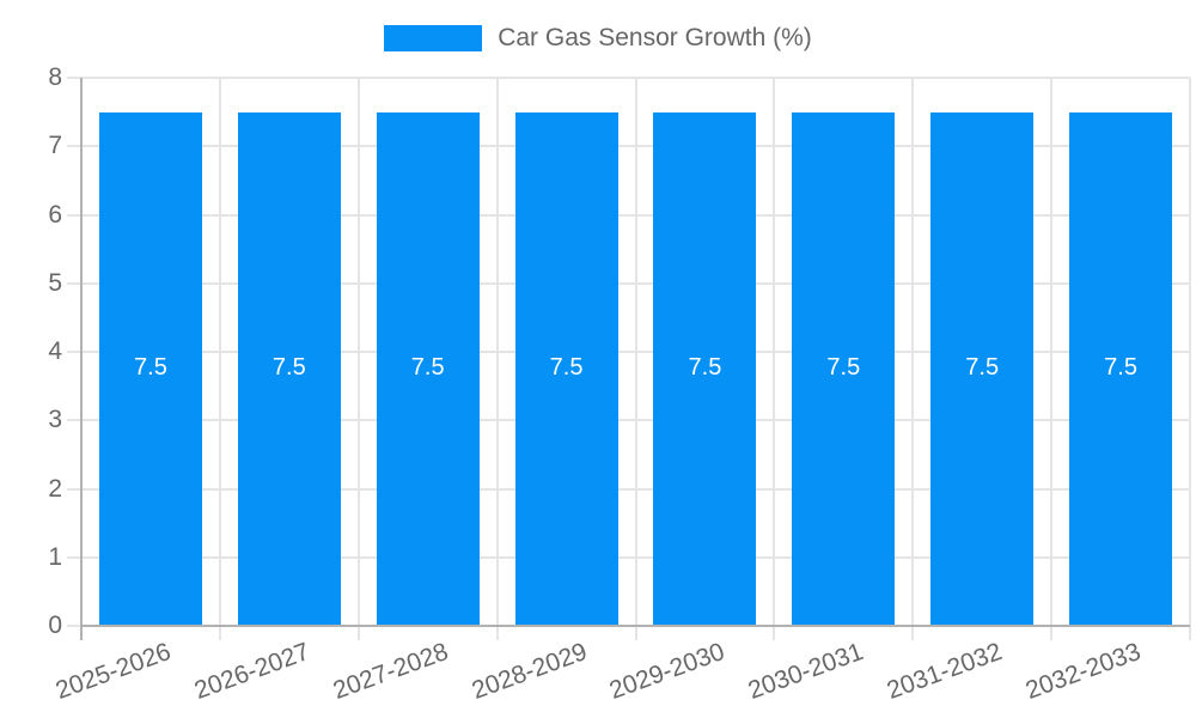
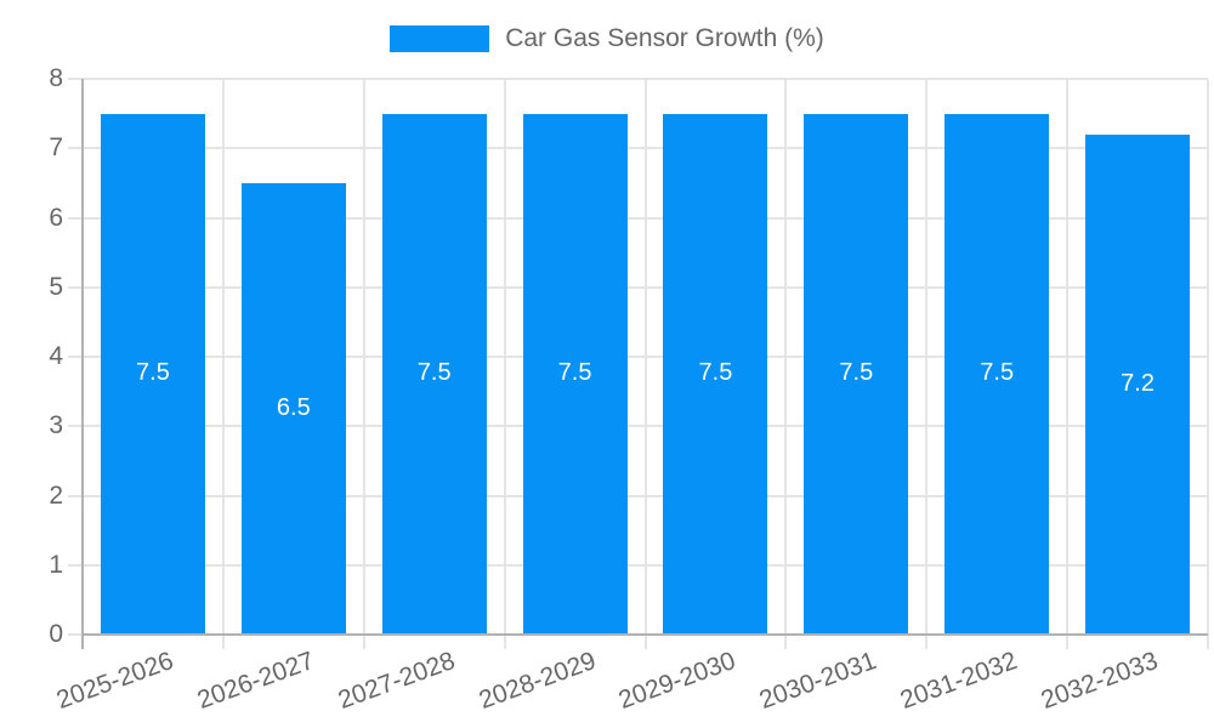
2026-2027: 7.5 -> 6.5
2032-2033: 7.5 -> 7.2
